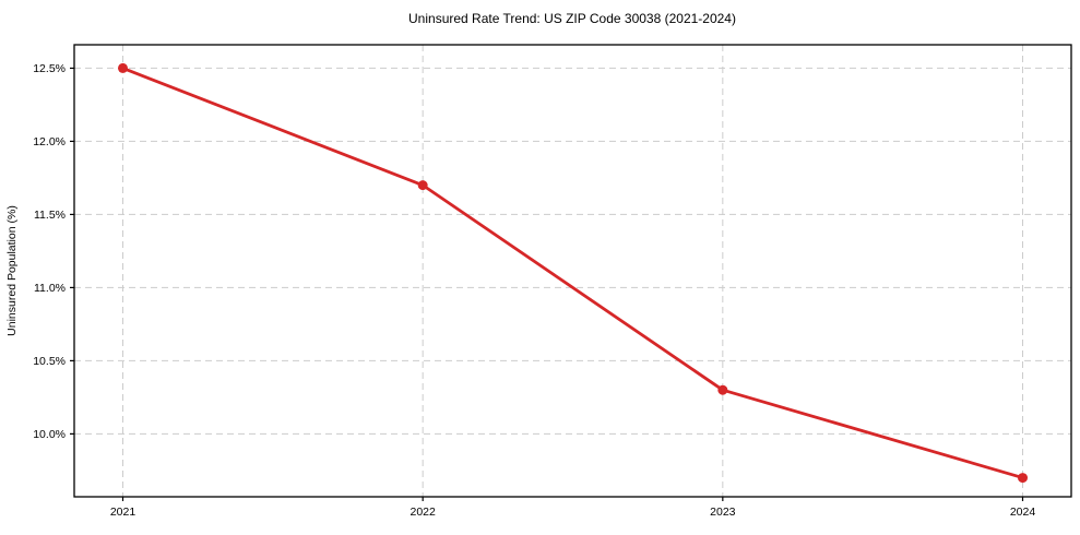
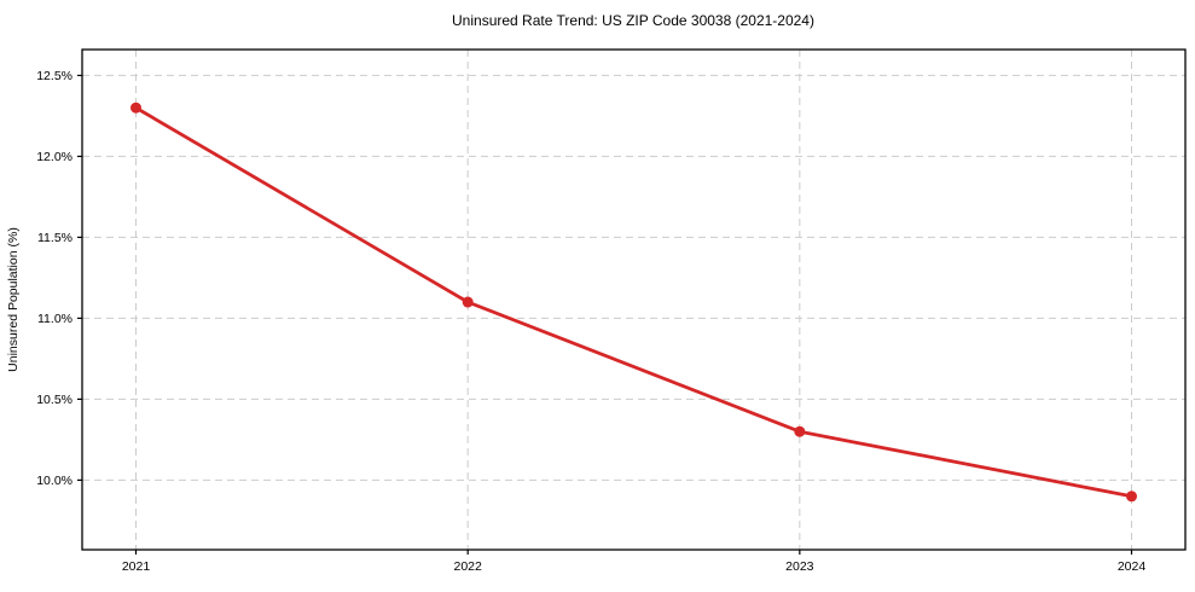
2021: 12.5% -> 12.3%
2022: 11.7% -> 11.1%
2024: 9.7% -> 9.9%
